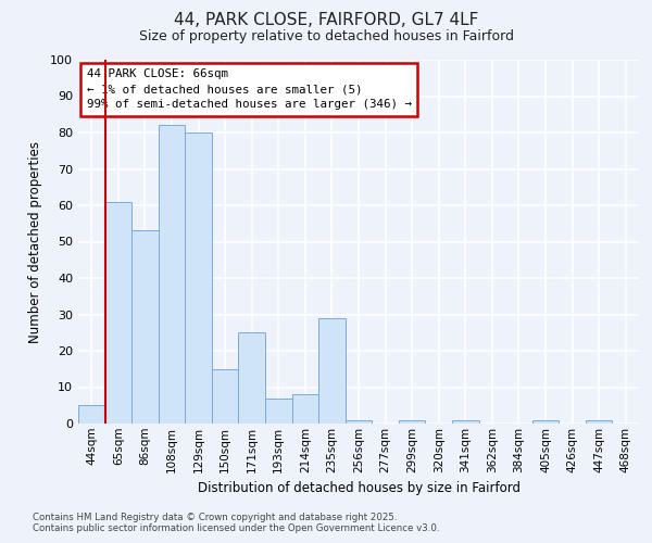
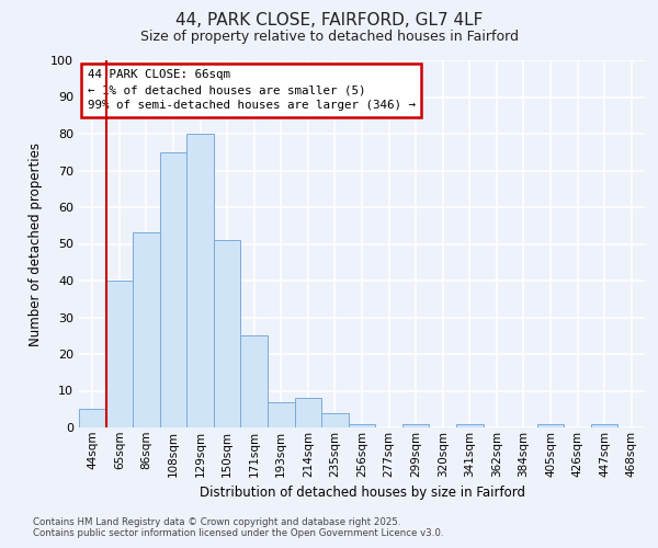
65sqm: 61 -> 40
108sqm: 82 -> 75
150sqm: 15 -> 51
235sqm: 29 -> 4
